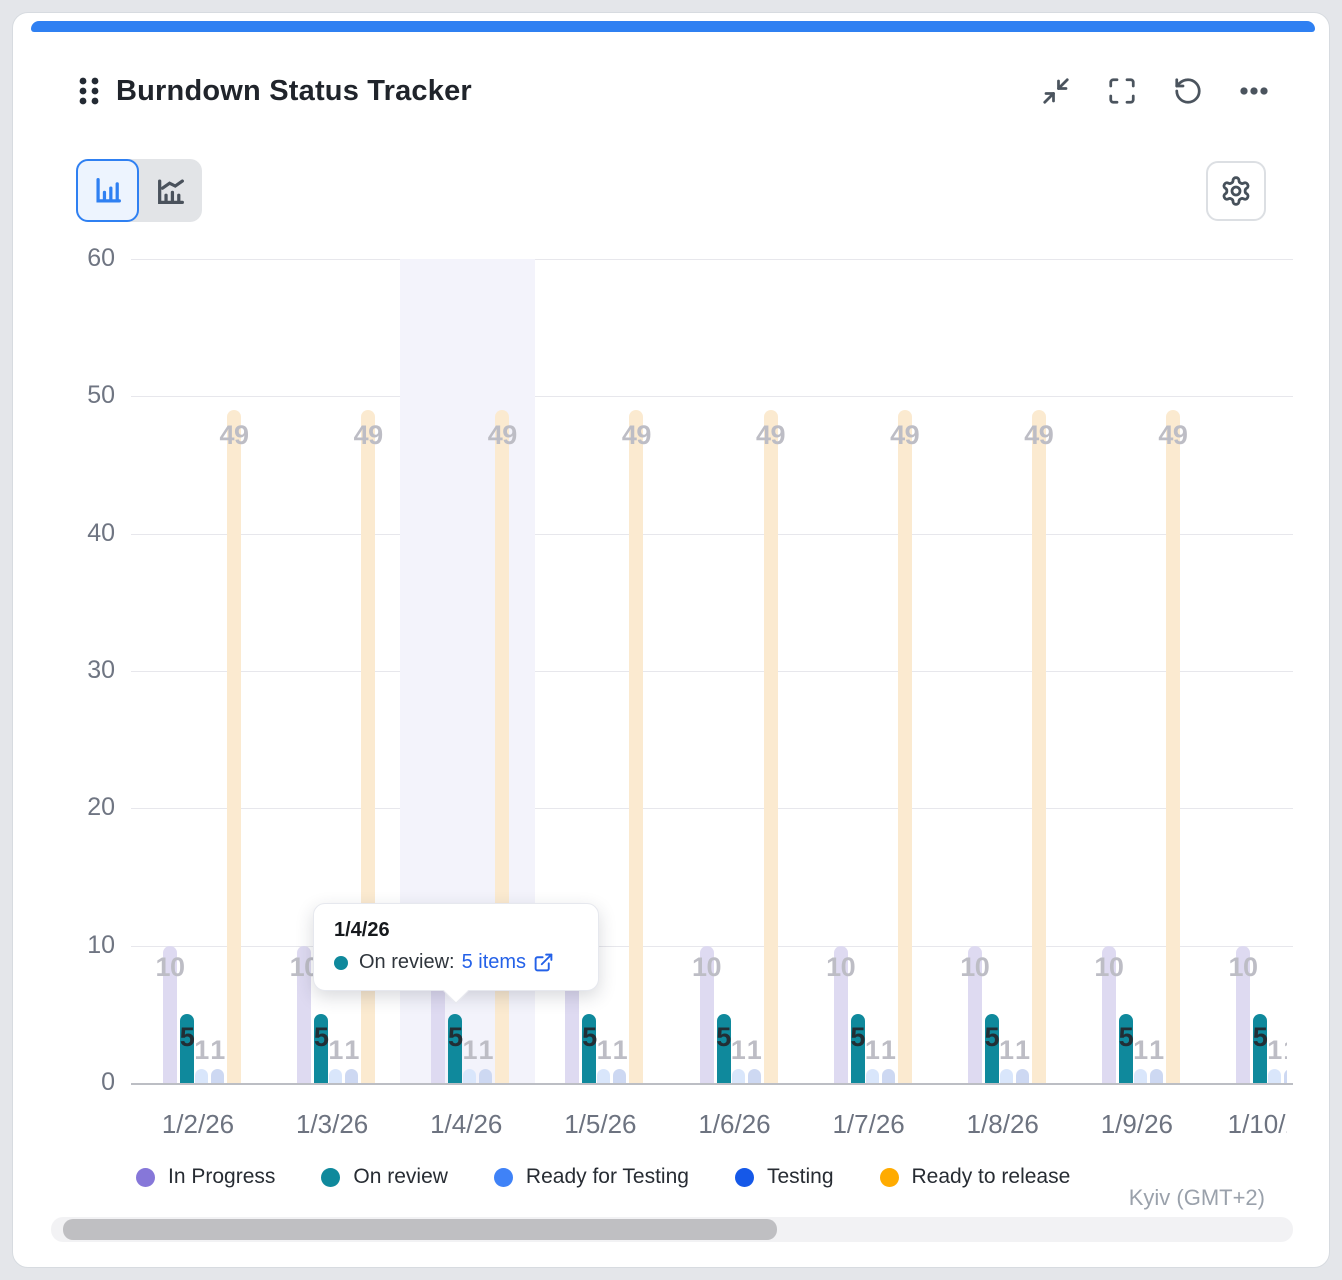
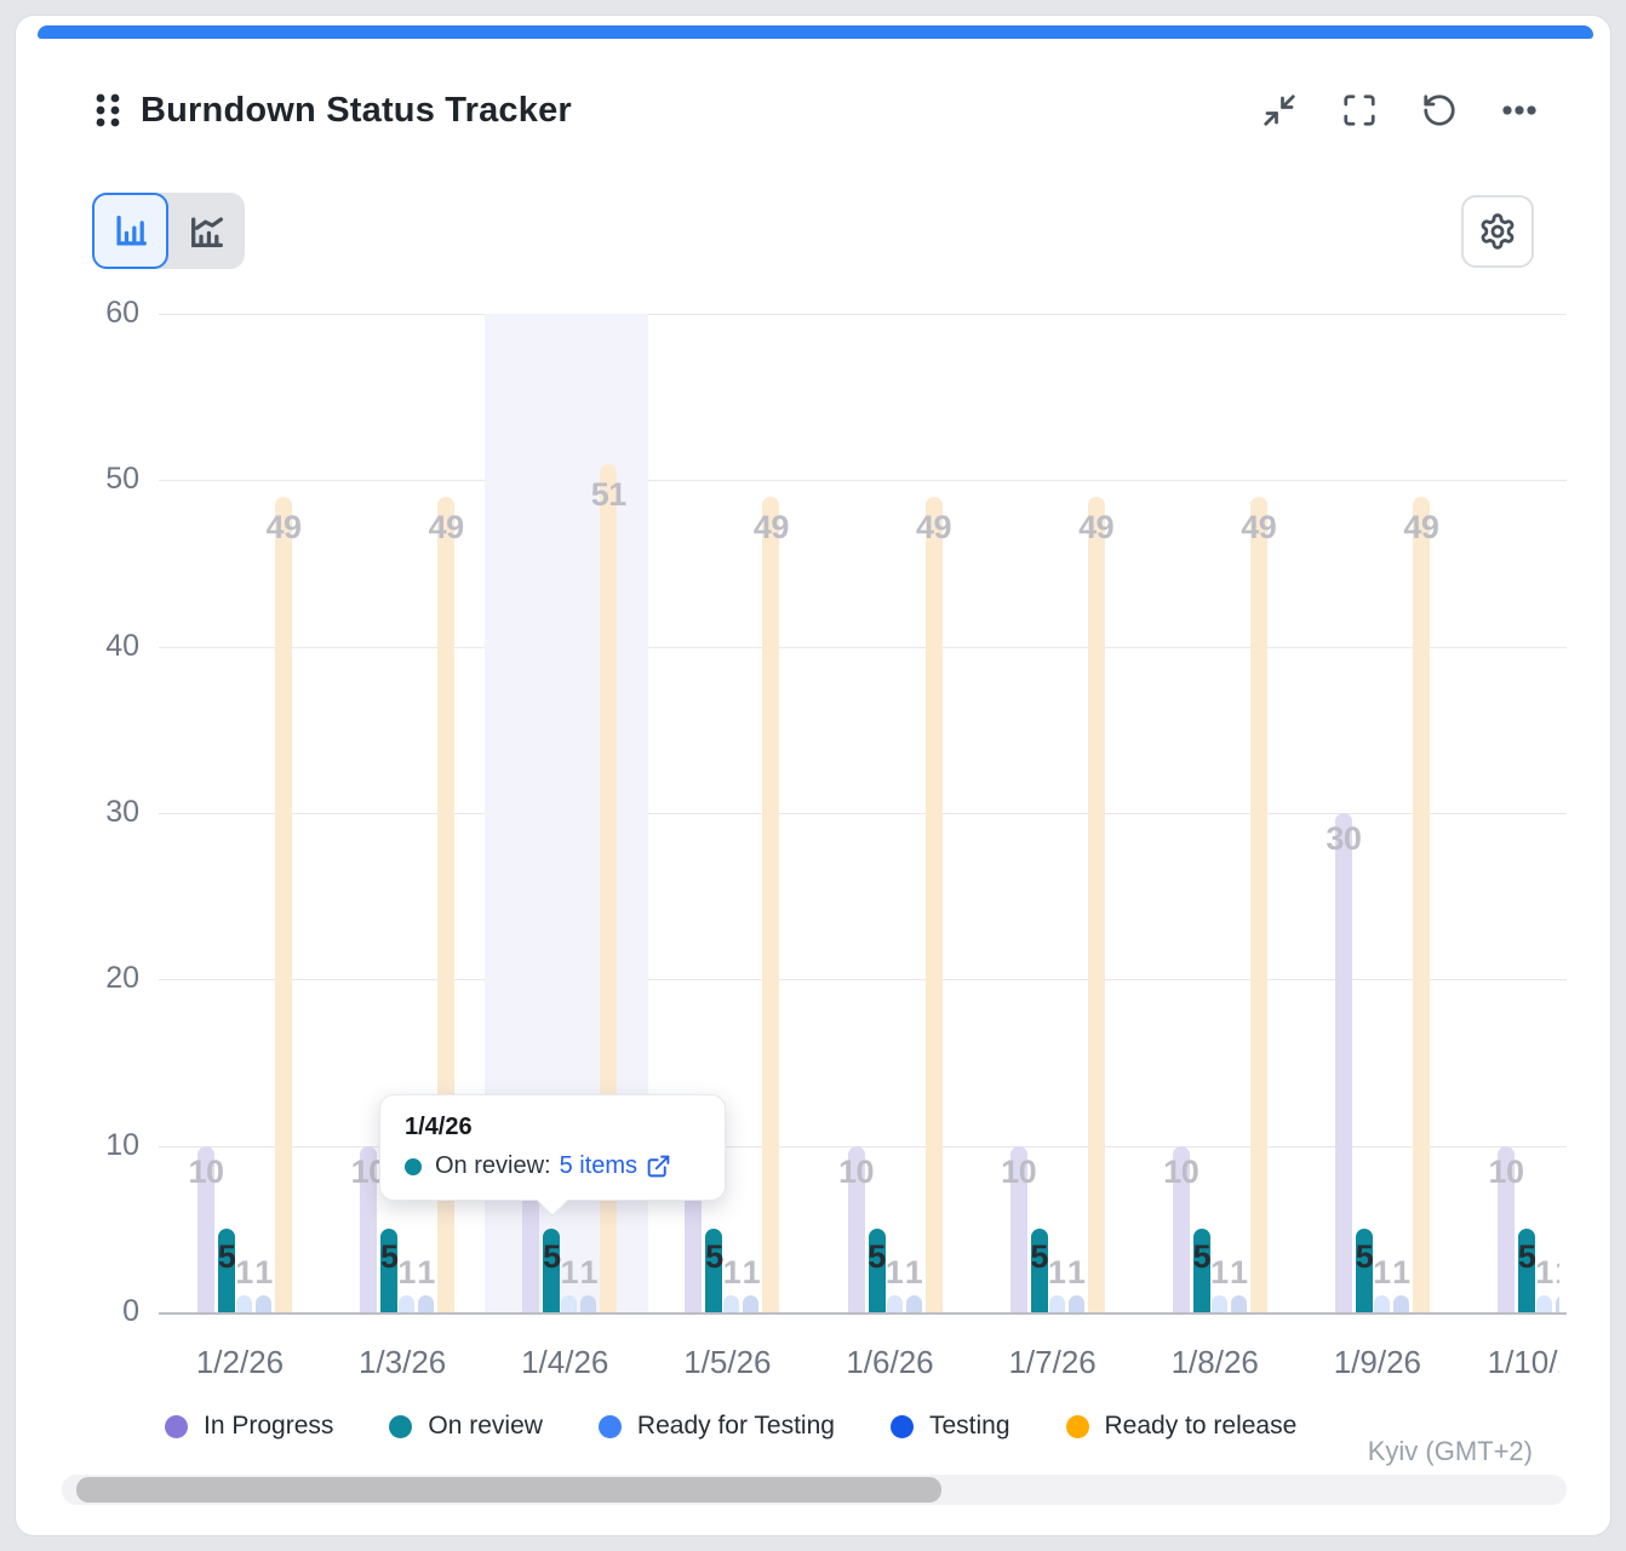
Ready to release/1/4/26: 49 -> 51
In Progress/1/9/26: 10 -> 30
